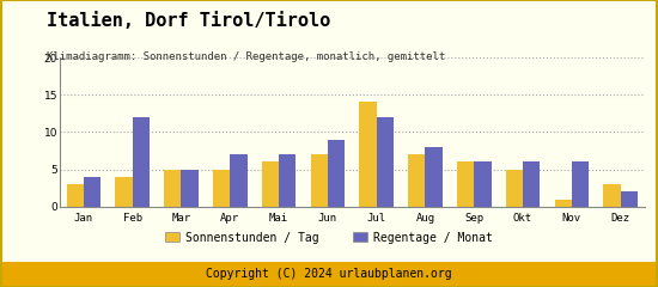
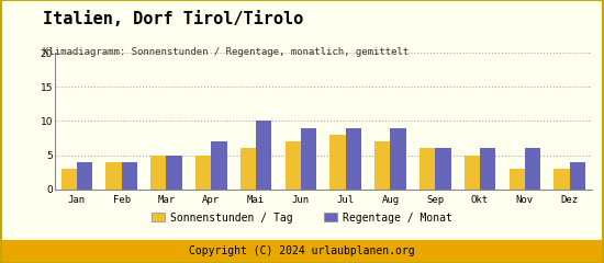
Regentage / Monat/Feb: 12 -> 4
Regentage / Monat/Mai: 7 -> 10
Sonnenstunden / Tag/Jul: 14 -> 8
Regentage / Monat/Jul: 12 -> 9
Regentage / Monat/Aug: 8 -> 9
Sonnenstunden / Tag/Nov: 1 -> 3
Regentage / Monat/Dez: 2 -> 4
